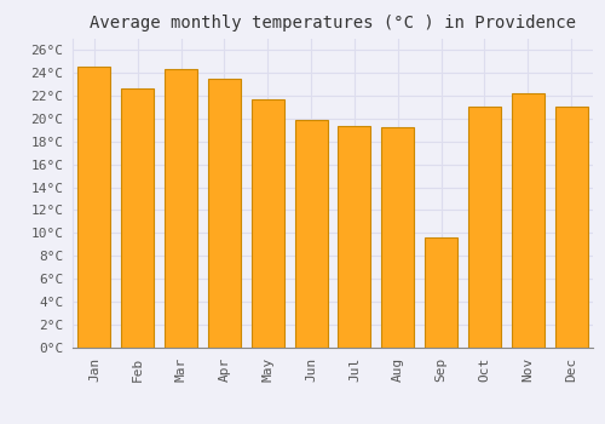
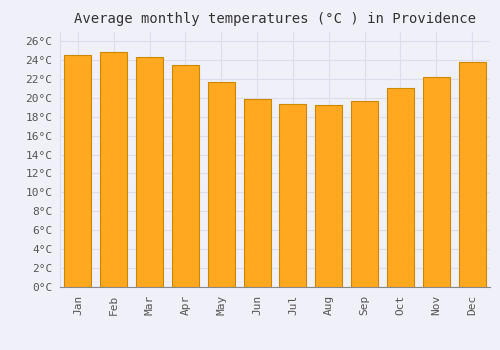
Feb: 22.6°C -> 24.8°C
Sep: 9.6°C -> 19.7°C
Dec: 21.0°C -> 23.8°C
